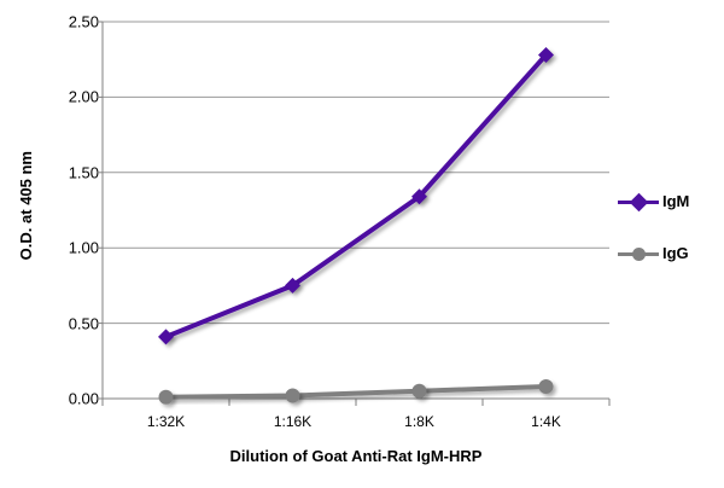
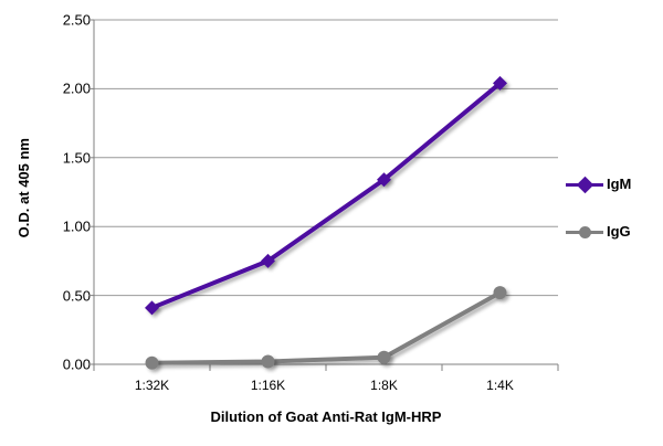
IgM/1:4K: 2.28 -> 2.04
IgG/1:4K: 0.08 -> 0.52
